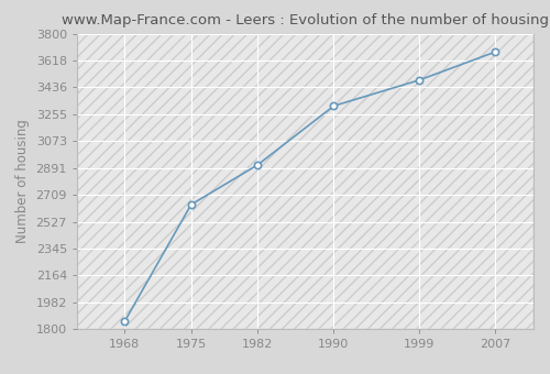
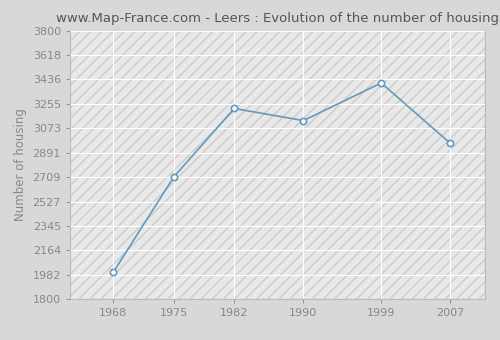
1968: 1850 -> 2000
1975: 2640 -> 2710
1982: 2910 -> 3220
1990: 3310 -> 3130
1999: 3490 -> 3410
2007: 3680 -> 2960
